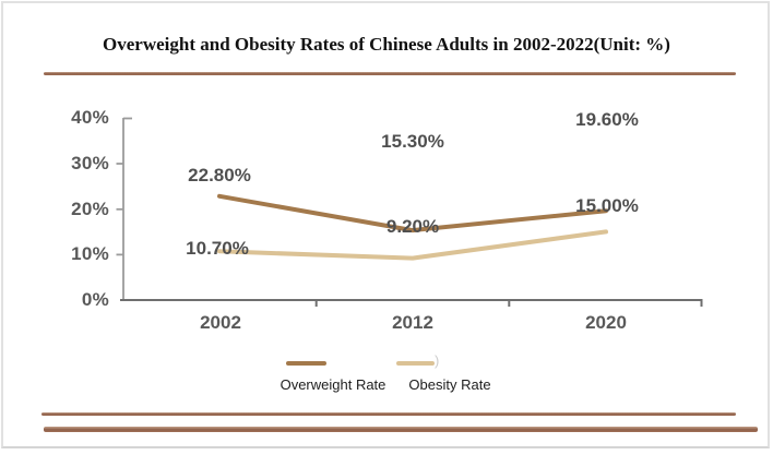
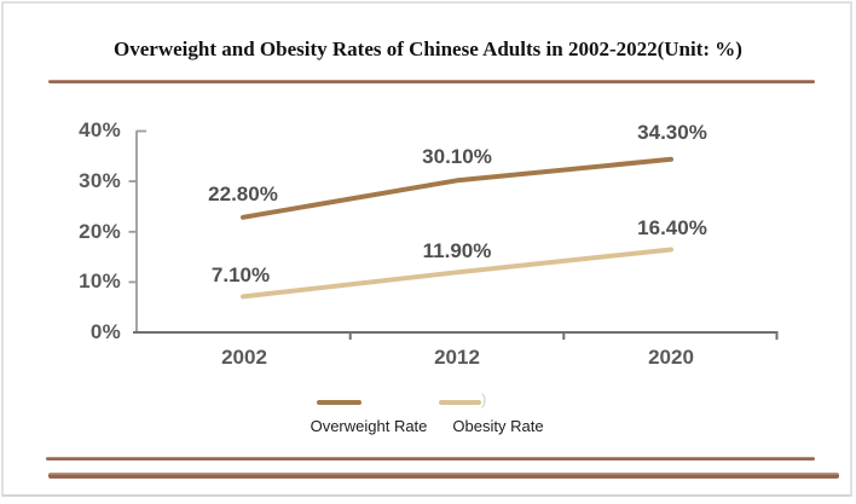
Obesity Rate/2002: 10.70% -> 7.10%
Overweight Rate/2012: 15.30% -> 30.10%
Obesity Rate/2012: 9.20% -> 11.90%
Overweight Rate/2020: 19.60% -> 34.30%
Obesity Rate/2020: 15.00% -> 16.40%
